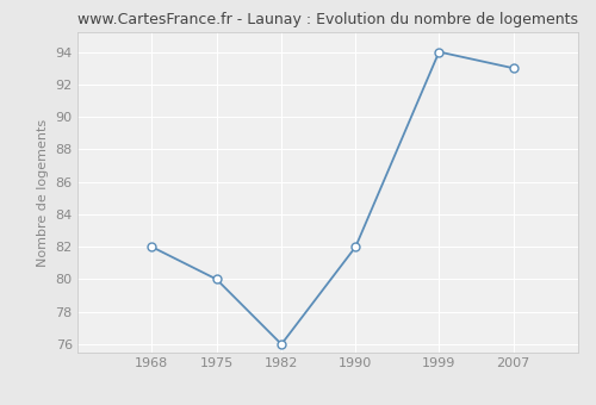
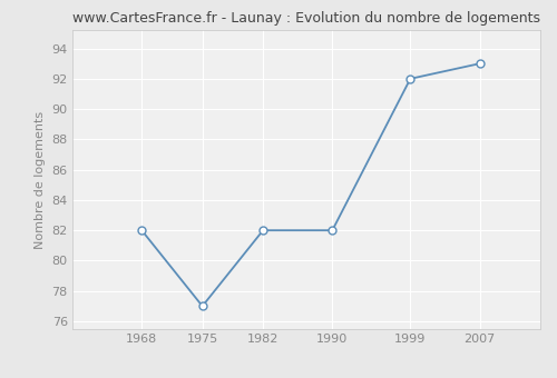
1975: 80 -> 77
1982: 76 -> 82
1999: 94 -> 92
